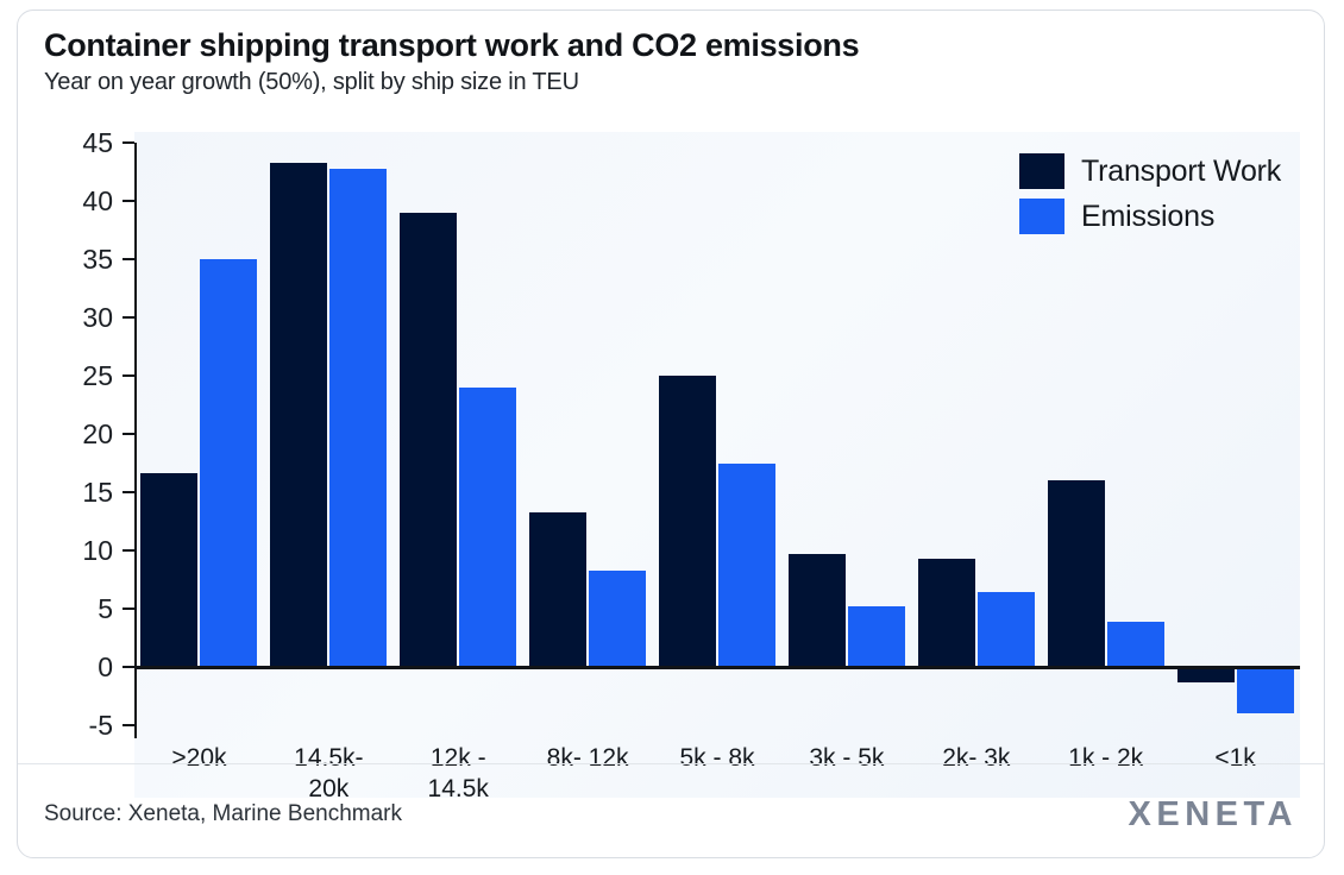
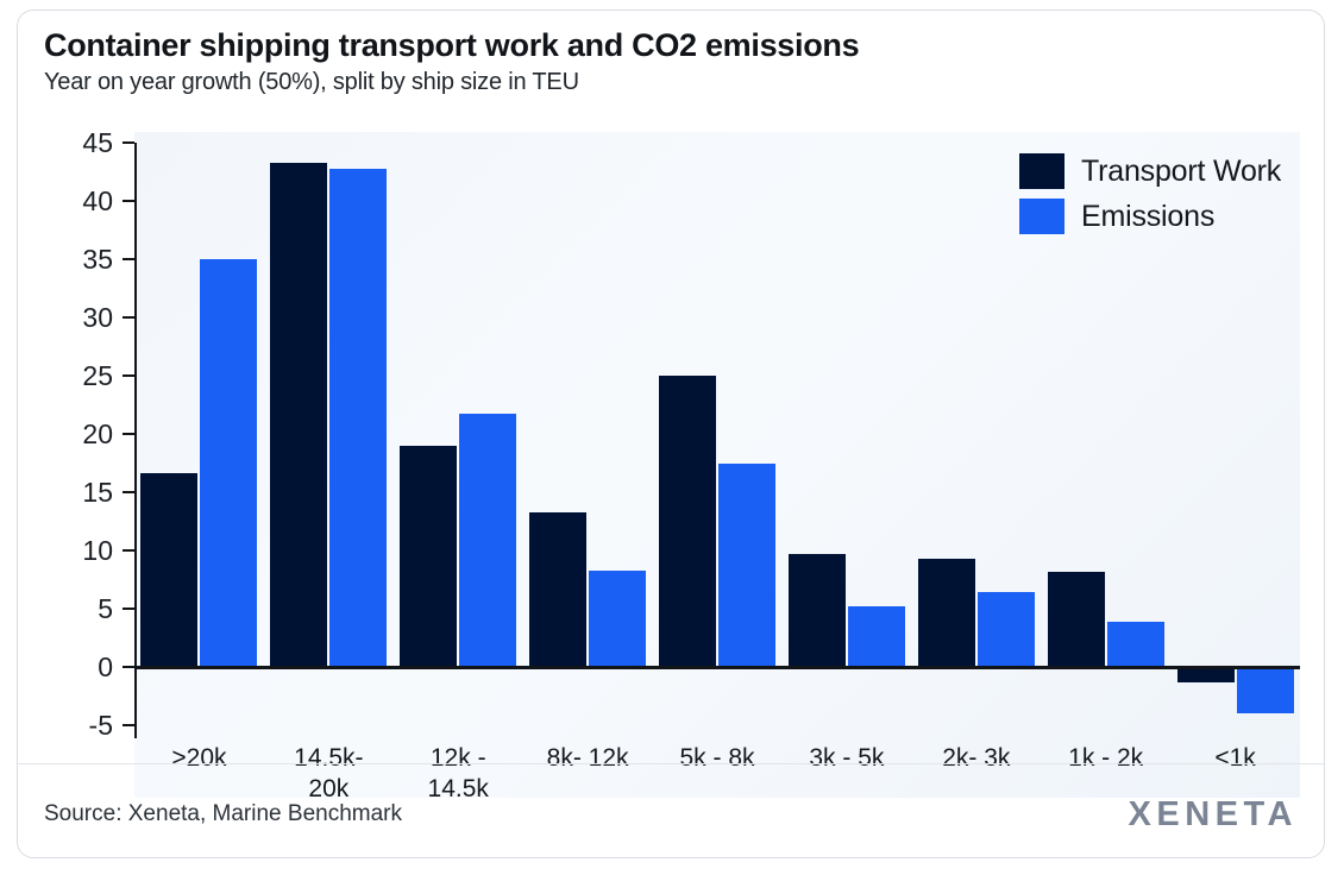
Transport Work/12k - 14.5k: 39 -> 19
Emissions/12k - 14.5k: 24 -> 22
Transport Work/1k - 2k: 16 -> 8
